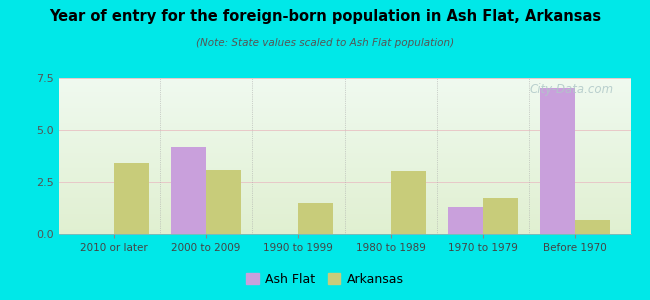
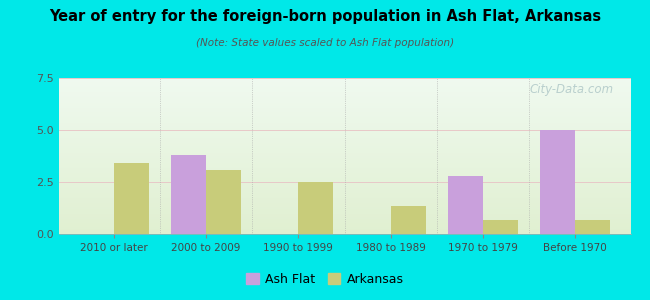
Ash Flat/2000 to 2009: 4.2 -> 3.8
Arkansas/1990 to 1999: 1.50 -> 2.50
Arkansas/1980 to 1989: 3.05 -> 1.35
Ash Flat/1970 to 1979: 1.3 -> 2.8
Arkansas/1970 to 1979: 1.75 -> 0.65
Ash Flat/Before 1970: 7.0 -> 5.0
